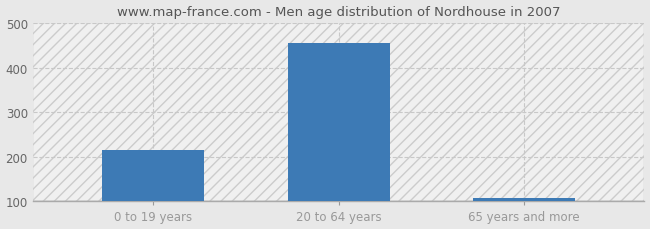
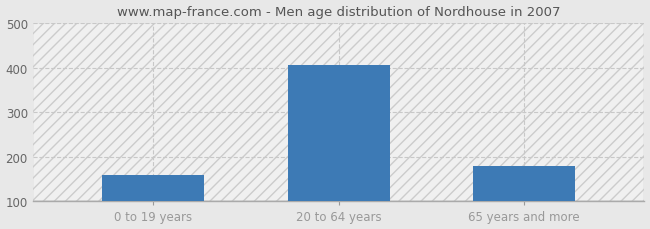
0 to 19 years: 216 -> 160
20 to 64 years: 456 -> 405
65 years and more: 107 -> 180
